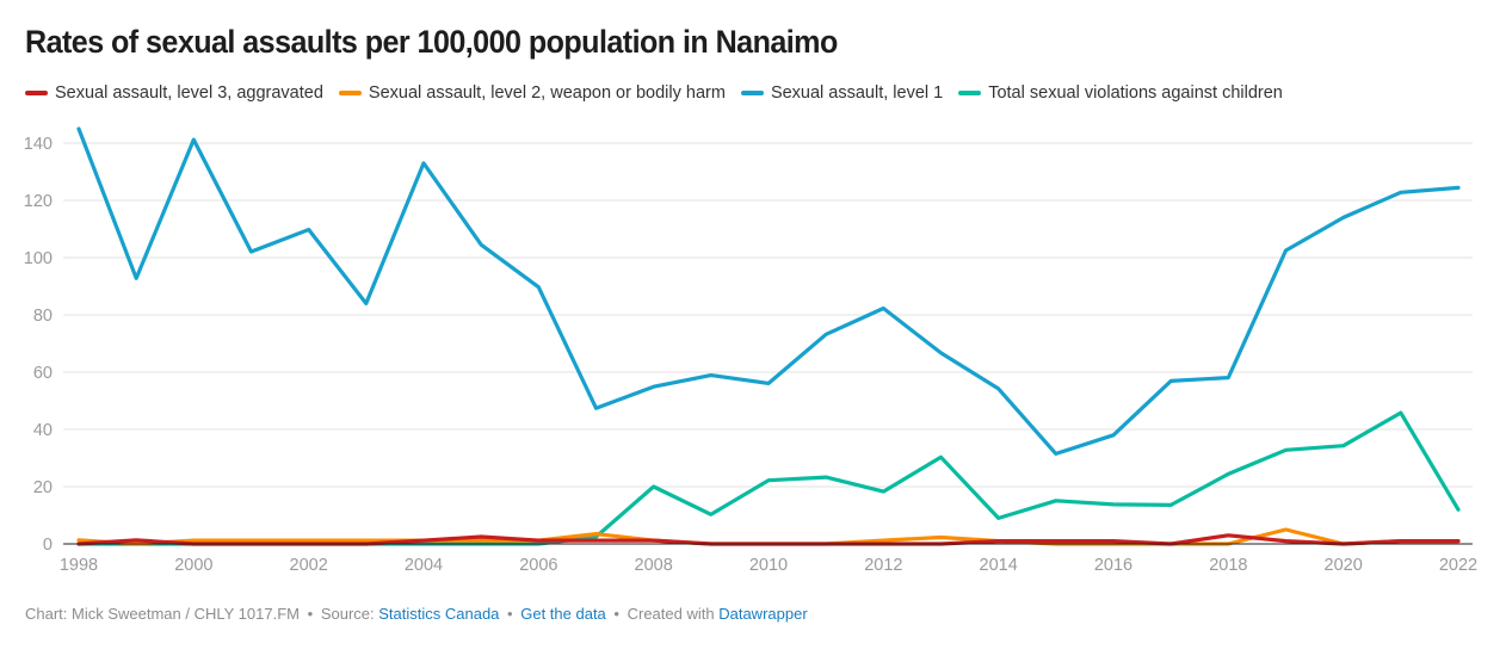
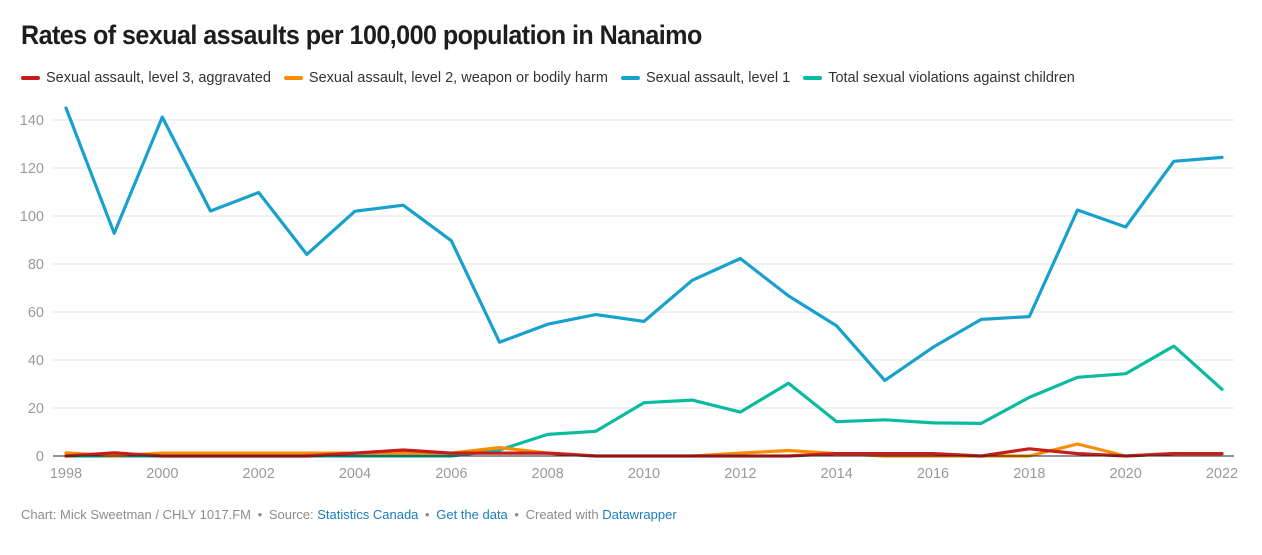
Sexual assault, level 1/2004: 133 -> 102
Total sexual violations against children/2008: 20 -> 9
Total sexual violations against children/2014: 9 -> 14
Sexual assault, level 1/2016: 38 -> 45
Sexual assault, level 1/2020: 114 -> 95
Total sexual violations against children/2022: 12 -> 28
